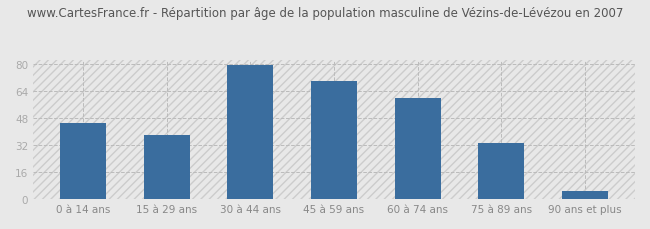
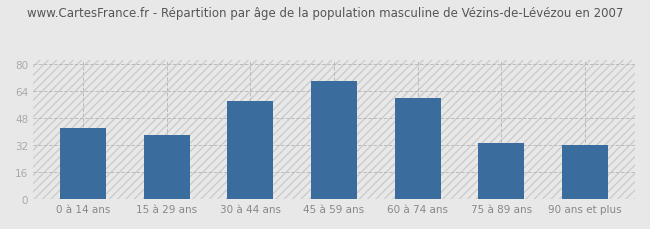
0 à 14 ans: 45 -> 42
30 à 44 ans: 79 -> 58
90 ans et plus: 5 -> 32
